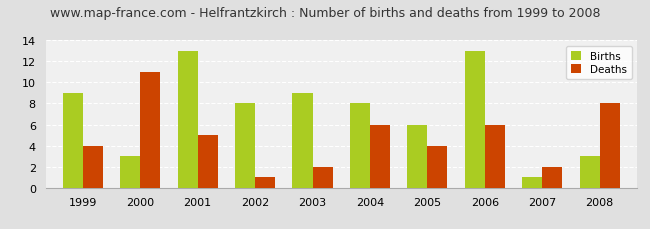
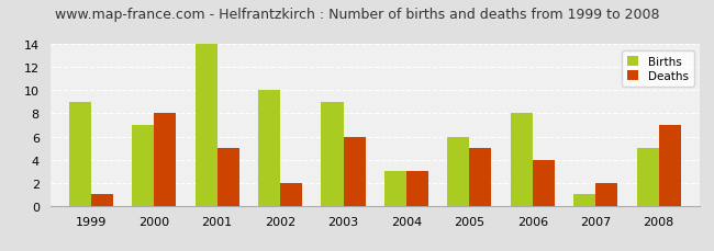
Deaths/1999: 4 -> 1
Births/2000: 3 -> 7
Deaths/2000: 11 -> 8
Births/2001: 13 -> 14
Births/2002: 8 -> 10
Deaths/2002: 1 -> 2
Deaths/2003: 2 -> 6
Births/2004: 8 -> 3
Deaths/2004: 6 -> 3
Deaths/2005: 4 -> 5
Births/2006: 13 -> 8
Deaths/2006: 6 -> 4
Births/2008: 3 -> 5
Deaths/2008: 8 -> 7
